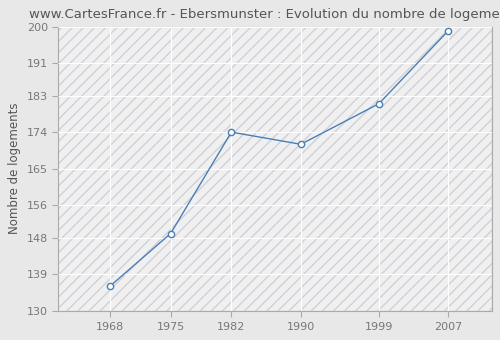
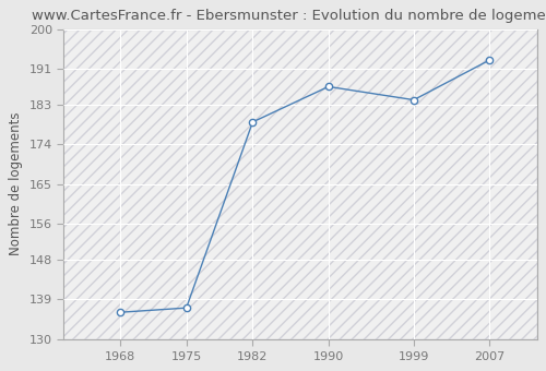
1975: 149 -> 137
1982: 174 -> 179
1990: 171 -> 187
1999: 181 -> 184
2007: 199 -> 193
